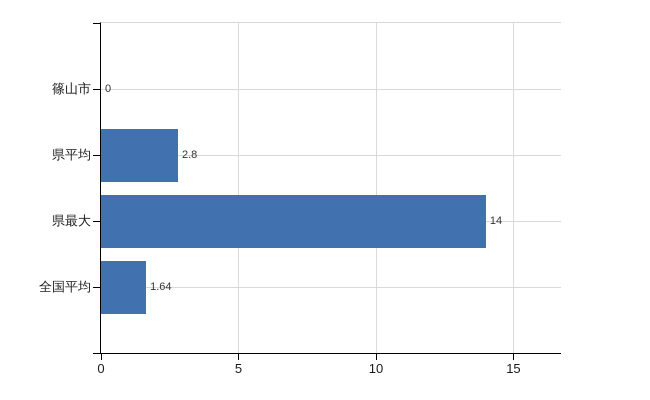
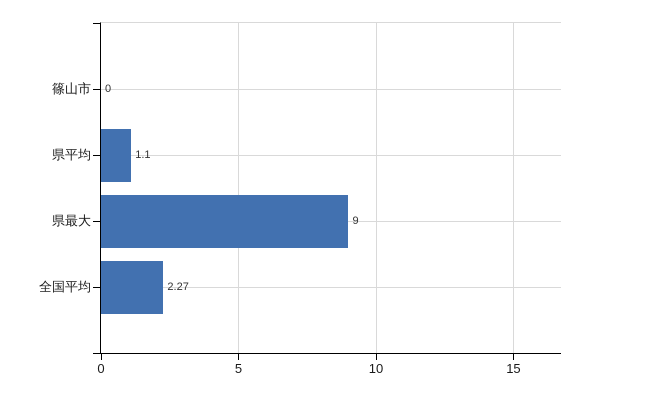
県平均: 2.8 -> 1.1
県最大: 14 -> 9
全国平均: 1.64 -> 2.27
